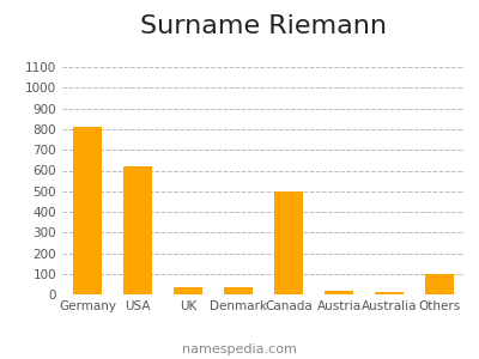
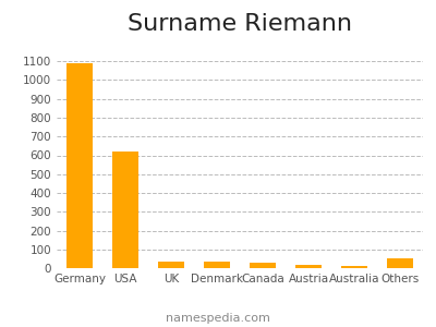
Germany: 810 -> 1090
Canada: 500 -> 30
Others: 100 -> 50
